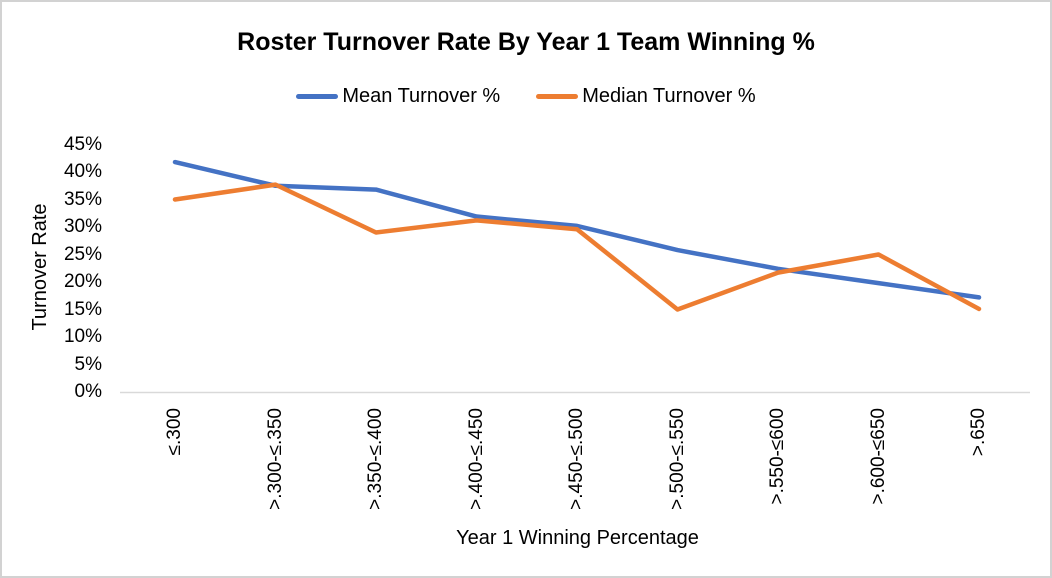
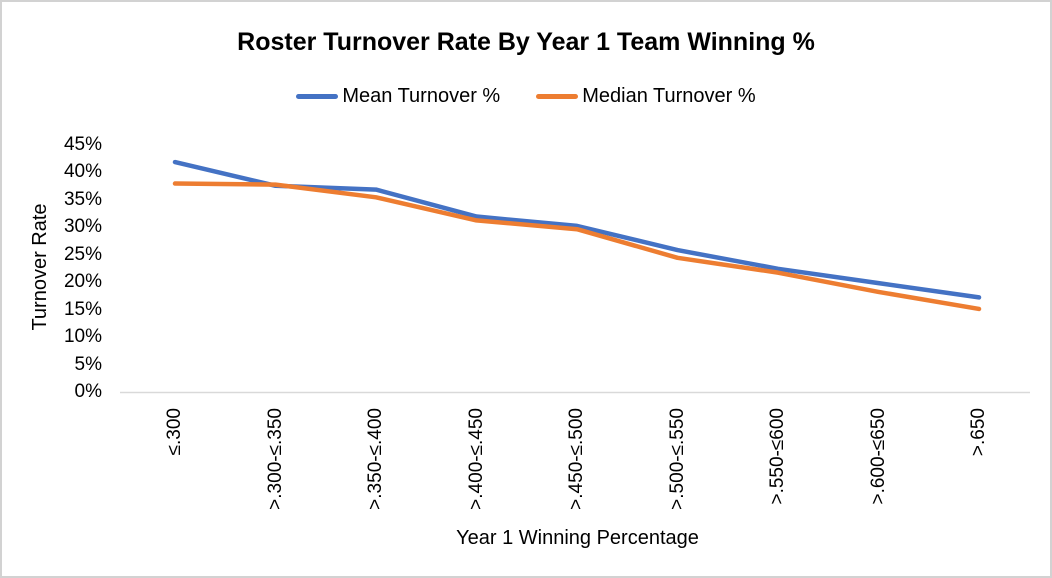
Median Turnover %/≤.300: 35% -> 38%
Median Turnover %/>.350-≤.400: 29% -> 35%
Median Turnover %/>.500-≤.550: 15% -> 24%
Median Turnover %/>.600-≤650: 25% -> 18%
